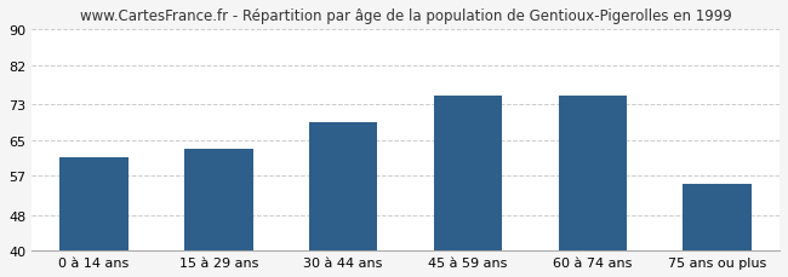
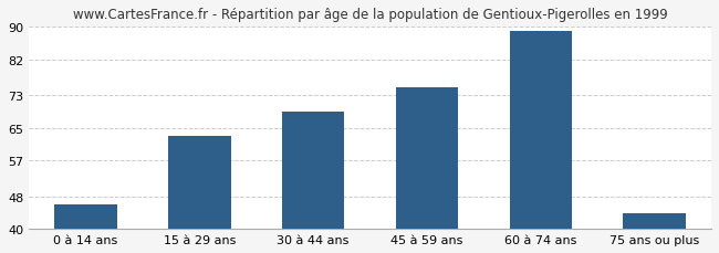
0 à 14 ans: 61 -> 46
60 à 74 ans: 75 -> 89
75 ans ou plus: 55 -> 44
